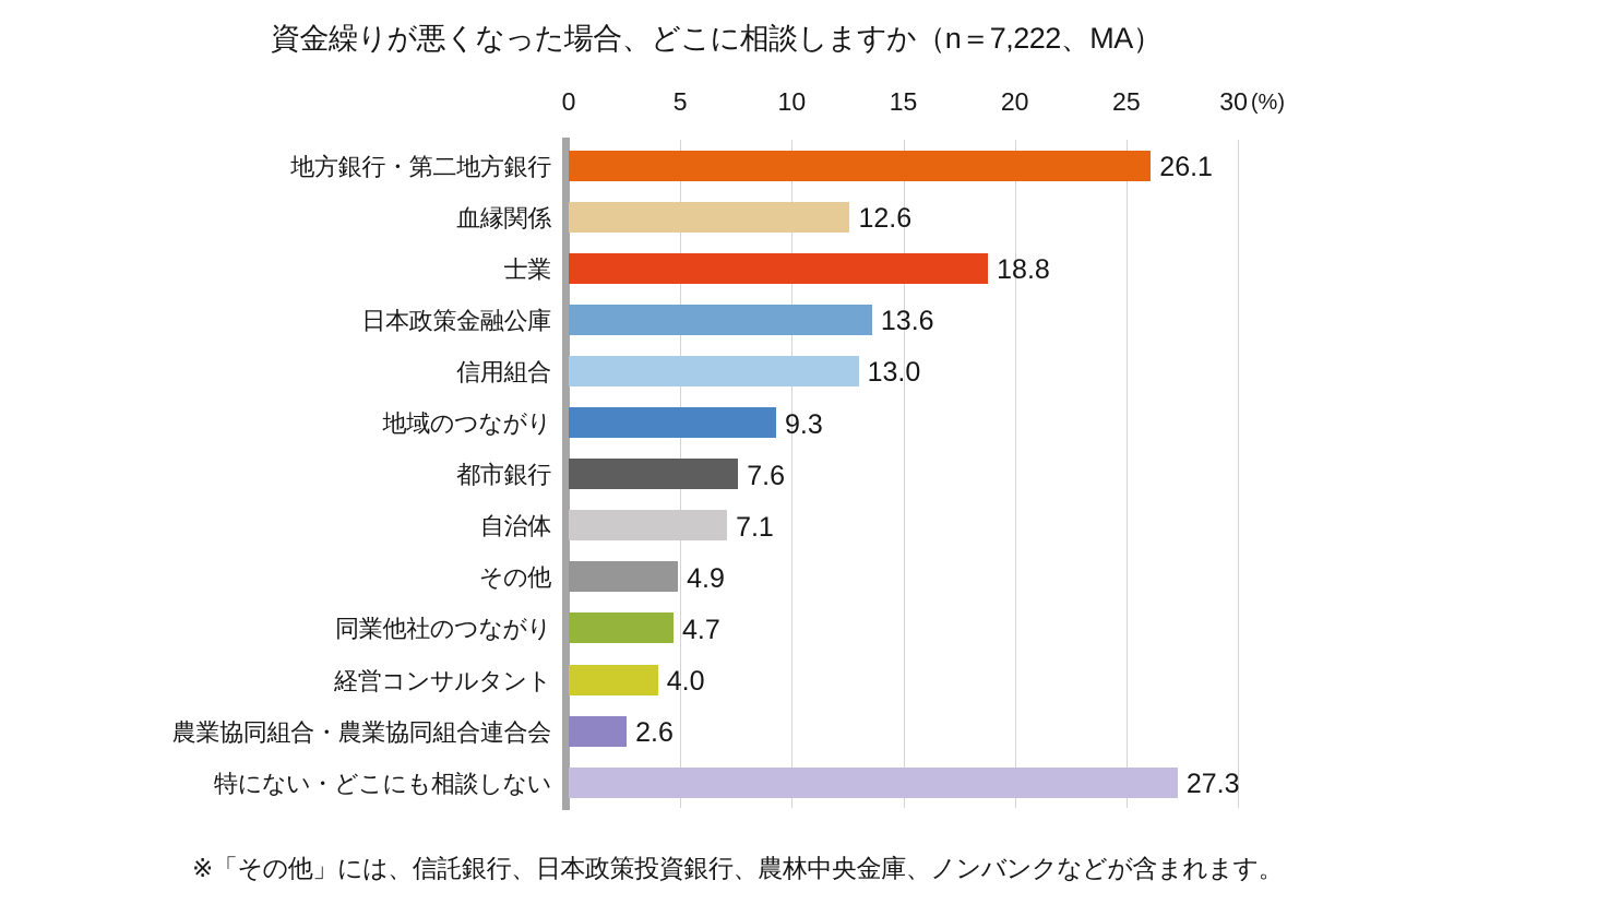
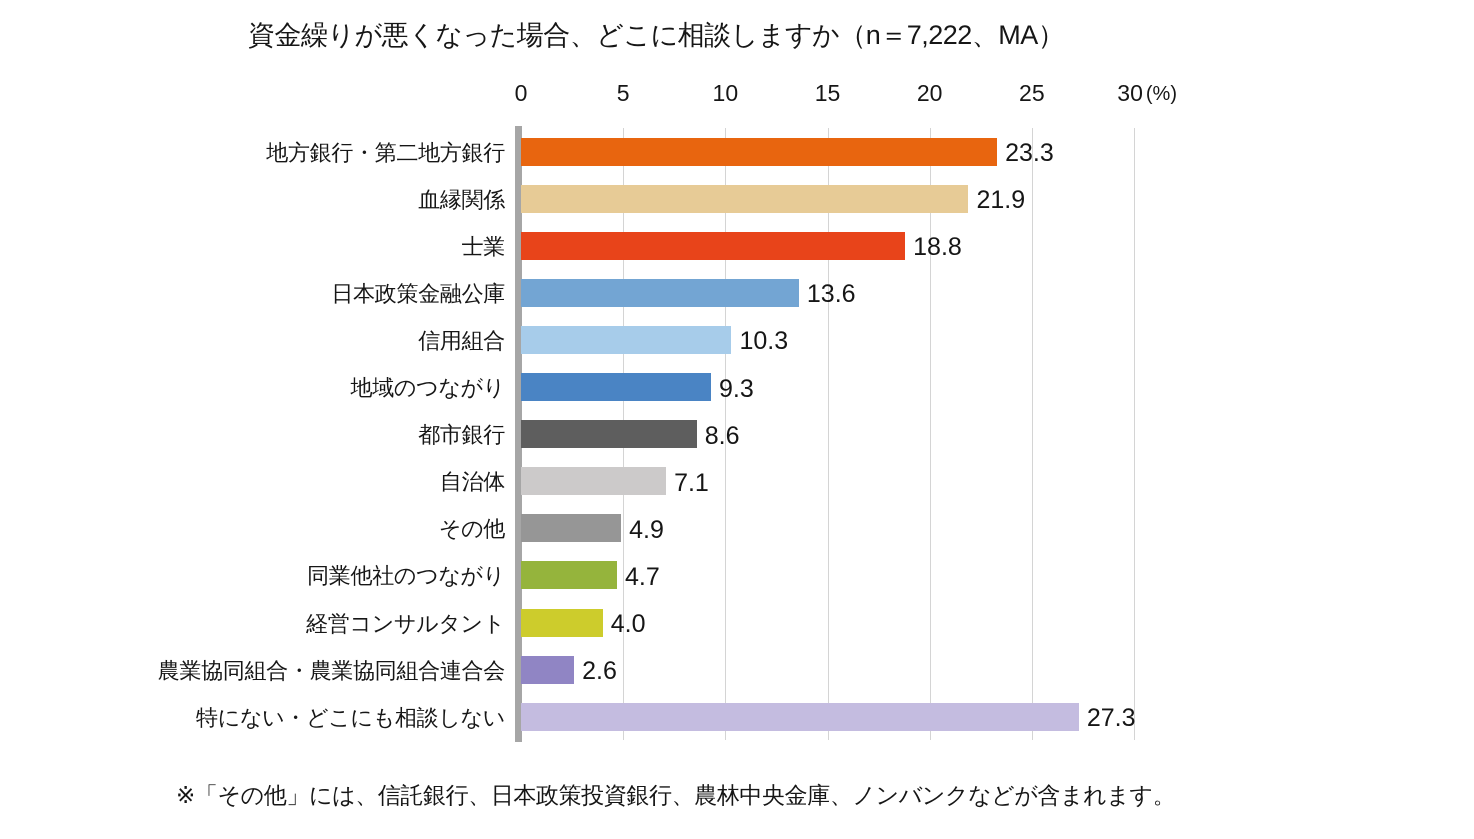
地方銀行・第二地方銀行: 26.1 -> 23.3
血縁関係: 12.6 -> 21.9
信用組合: 13.0 -> 10.3
都市銀行: 7.6 -> 8.6
